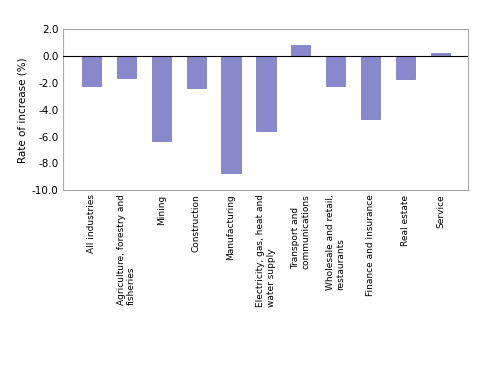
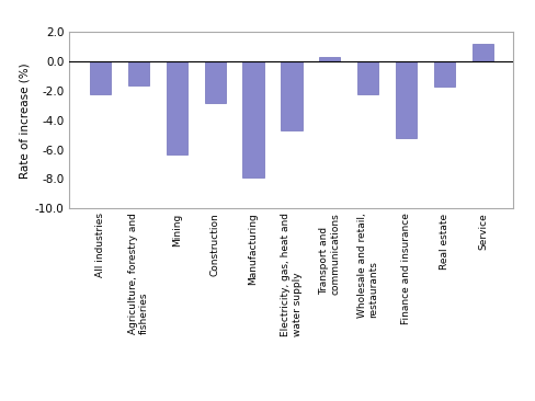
Construction: -2.4 -> -2.8
Manufacturing: -8.7 -> -7.9
Electricity, gas, heat and water supply: -5.6 -> -4.7
Transport and communications: 0.8 -> 0.3
Finance and insurance: -4.7 -> -5.2
Service: 0.2 -> 1.2
